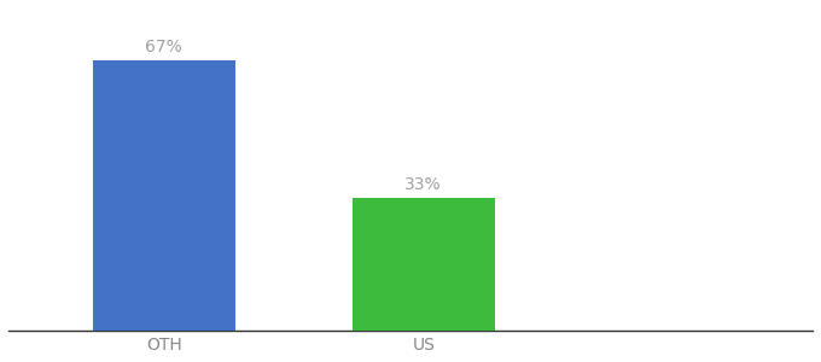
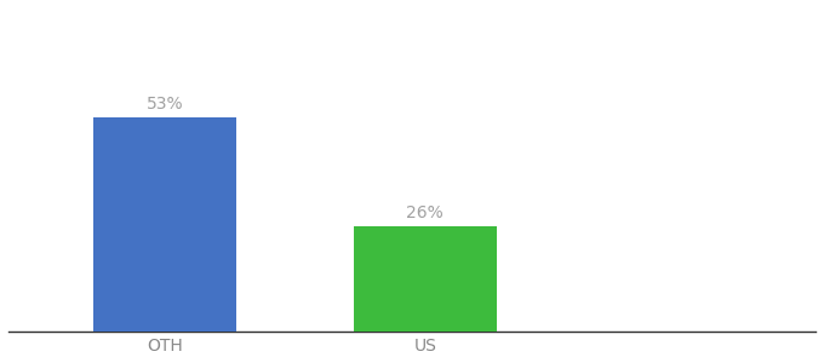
OTH: 67% -> 53%
US: 33% -> 26%
